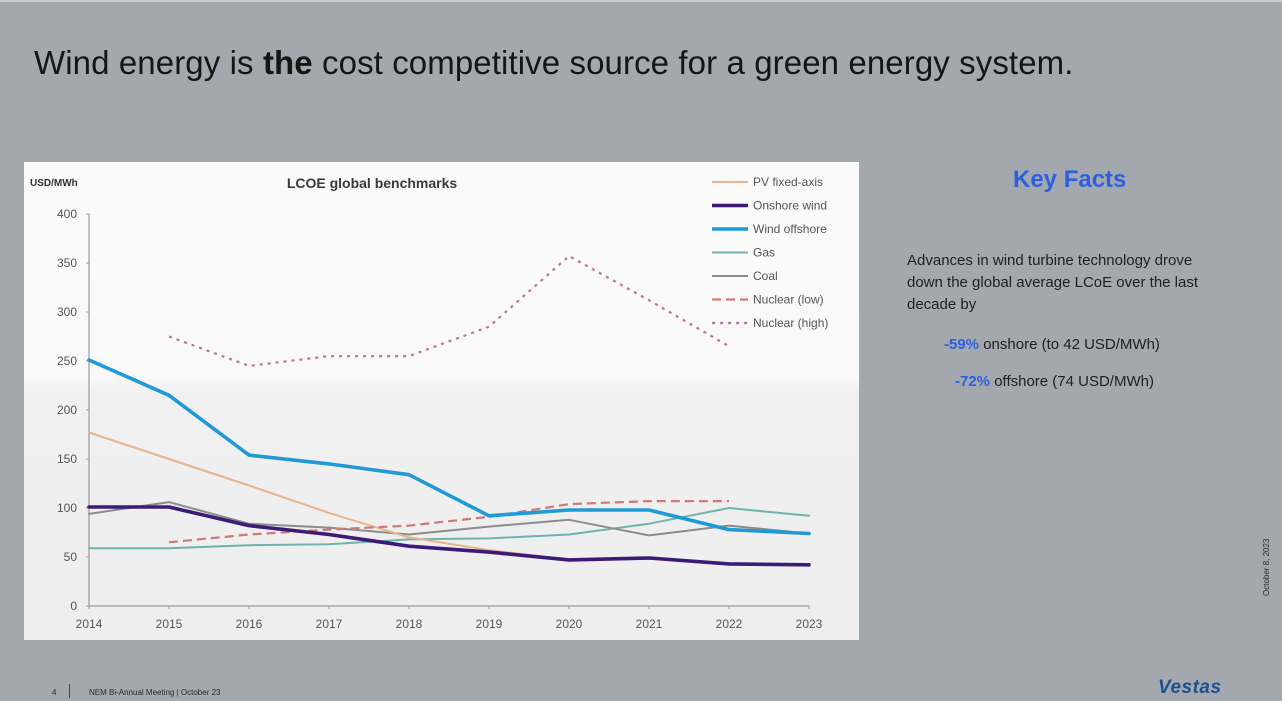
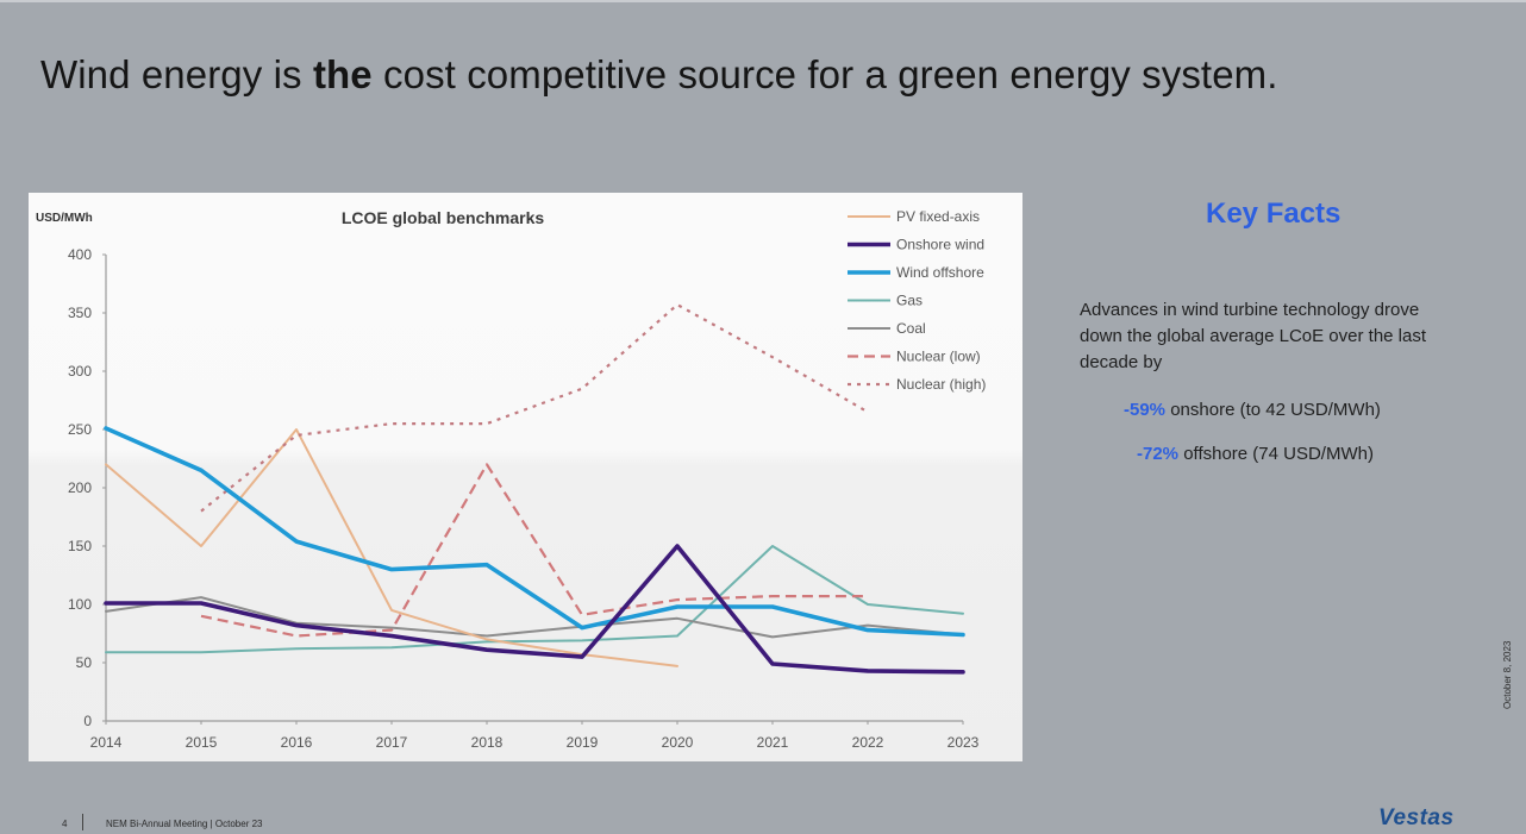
PV fixed-axis/2014: 180 -> 220
Nuclear (low)/2015: 60 -> 90
Nuclear (high)/2015: 280 -> 180
PV fixed-axis/2016: 120 -> 250
Wind offshore/2017: 140 -> 130
Nuclear (low)/2018: 80 -> 220
Wind offshore/2019: 90 -> 80
Onshore wind/2020: 50 -> 150
Gas/2021: 80 -> 150
